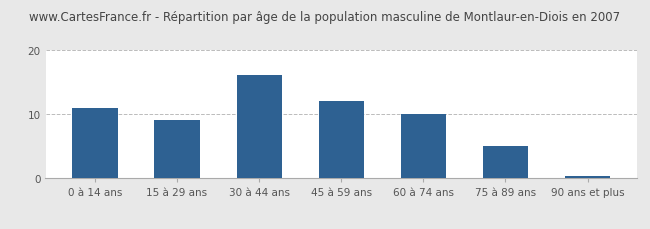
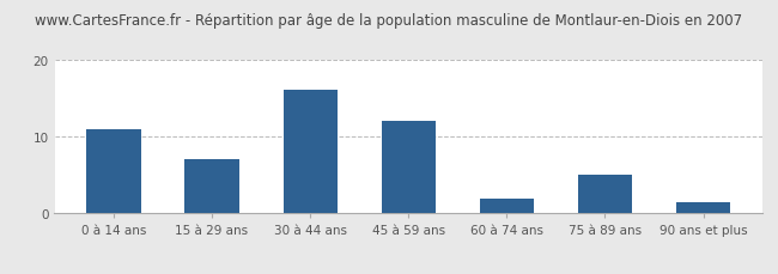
15 à 29 ans: 9.0 -> 7.0
60 à 74 ans: 10.0 -> 2.0
90 ans et plus: 0.3 -> 1.4
